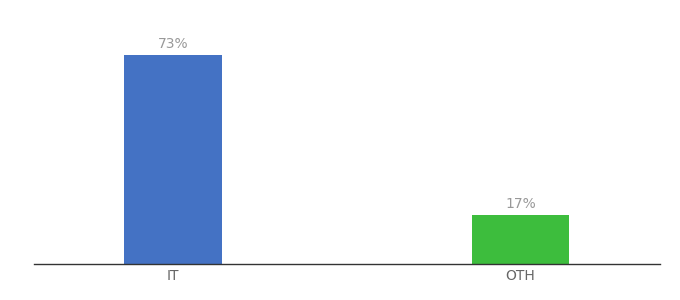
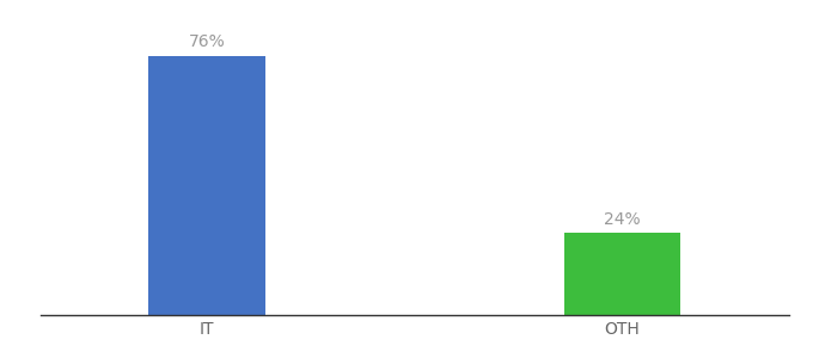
IT: 73% -> 76%
OTH: 17% -> 24%
